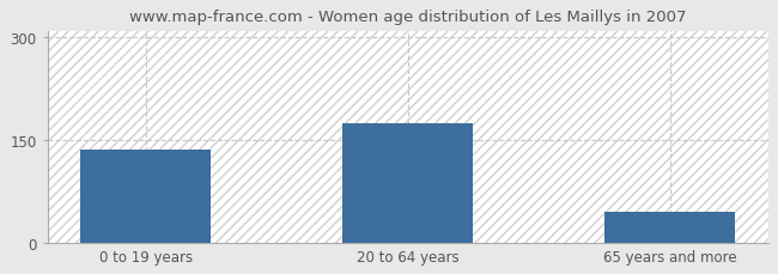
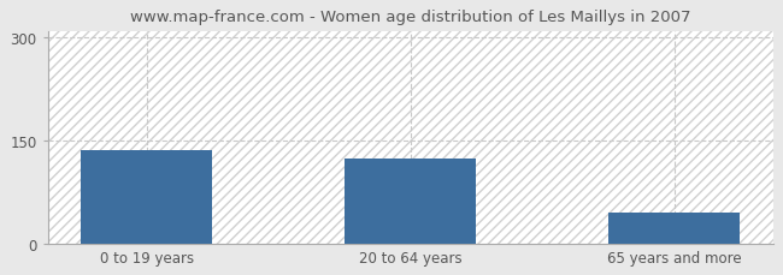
20 to 64 years: 175 -> 124
